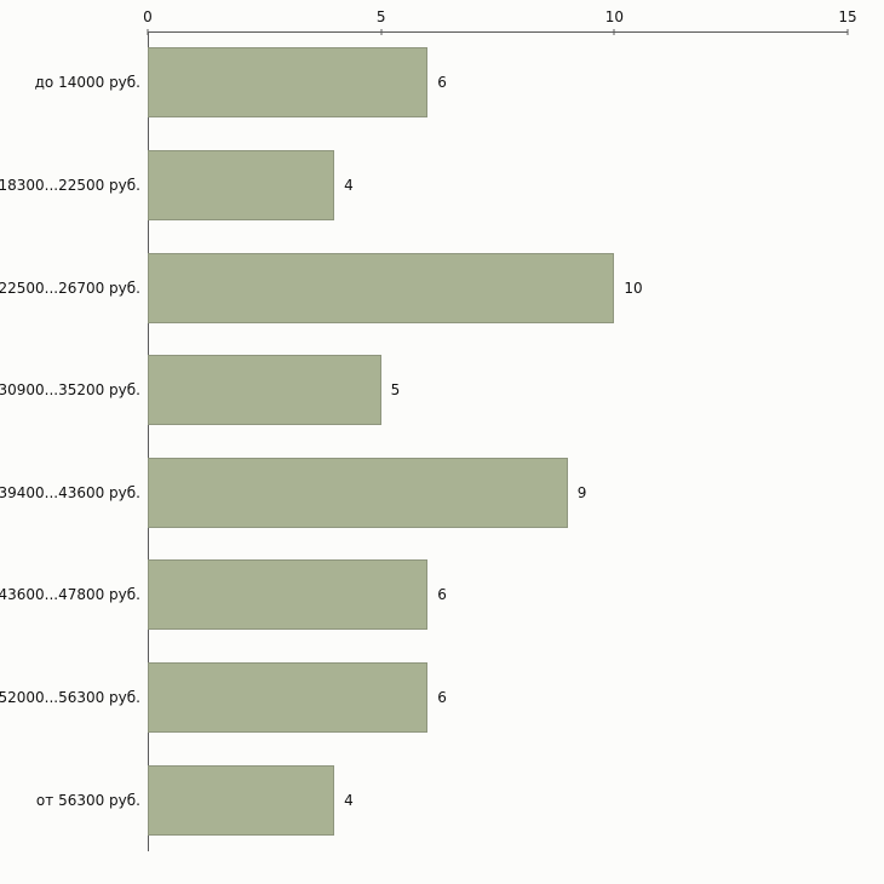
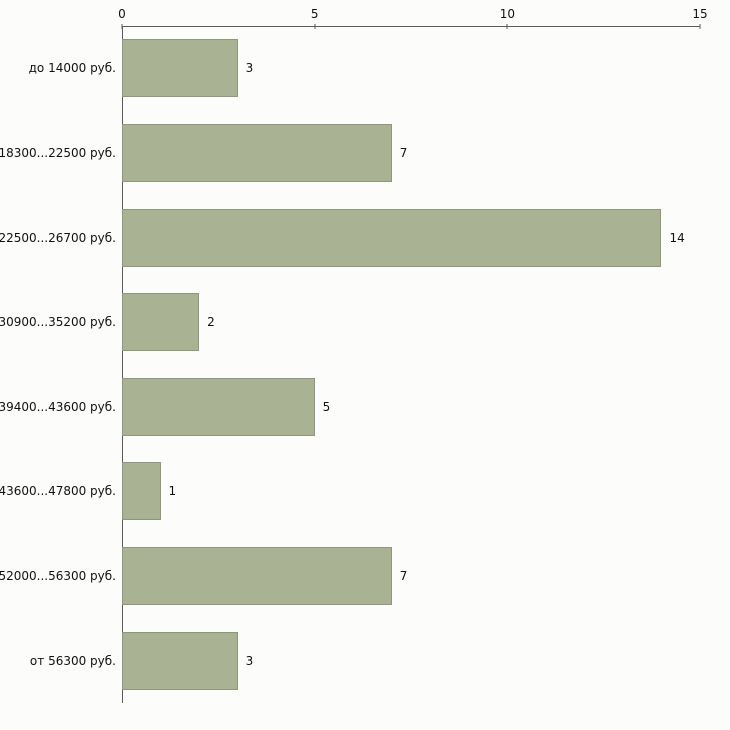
до 14000 руб.: 6 -> 3
18300...22500 руб.: 4 -> 7
22500...26700 руб.: 10 -> 14
30900...35200 руб.: 5 -> 2
39400...43600 руб.: 9 -> 5
43600...47800 руб.: 6 -> 1
52000...56300 руб.: 6 -> 7
от 56300 руб.: 4 -> 3
